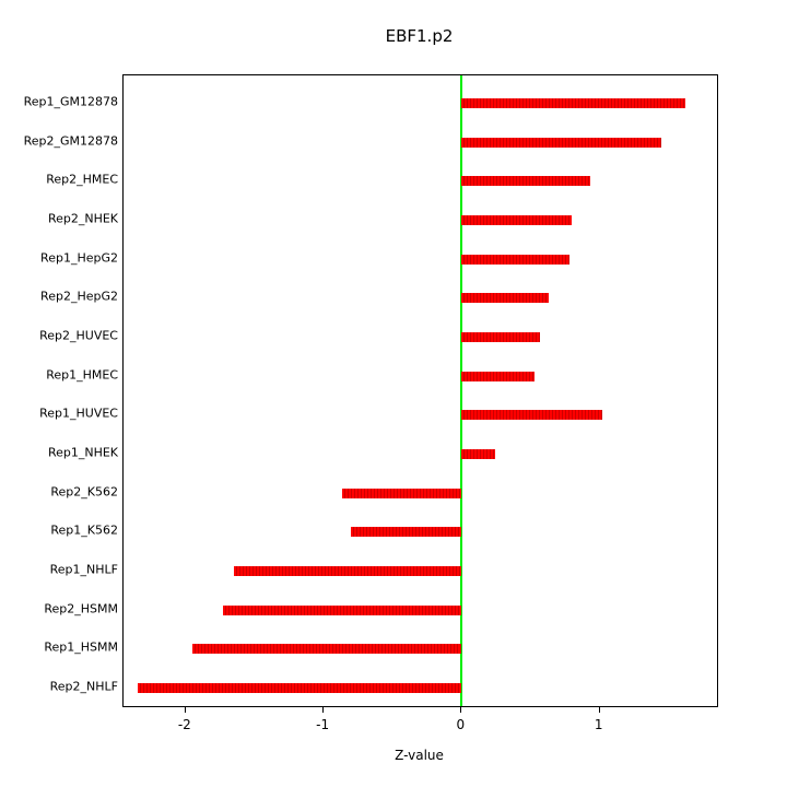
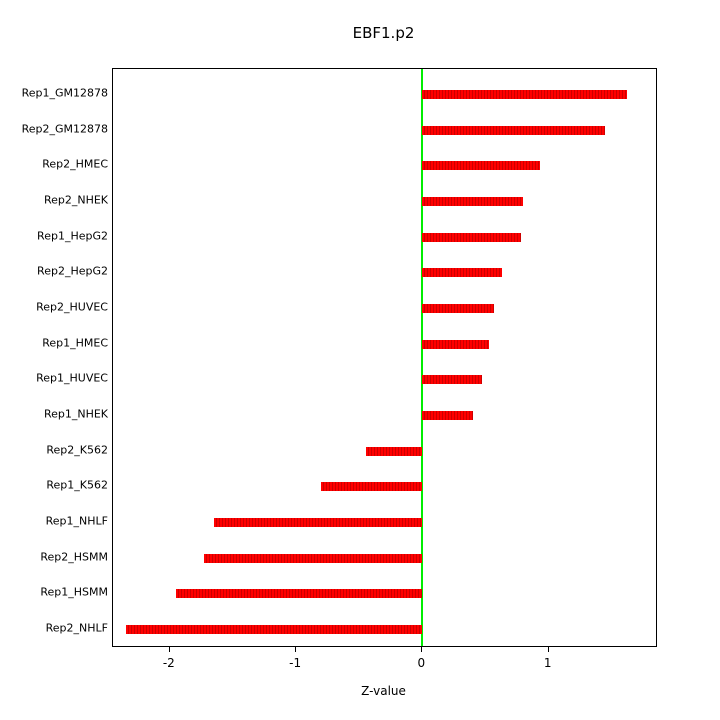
Rep1_HUVEC: 1.02 -> 0.47
Rep1_NHEK: 0.24 -> 0.40
Rep2_K562: -0.87 -> -0.45
